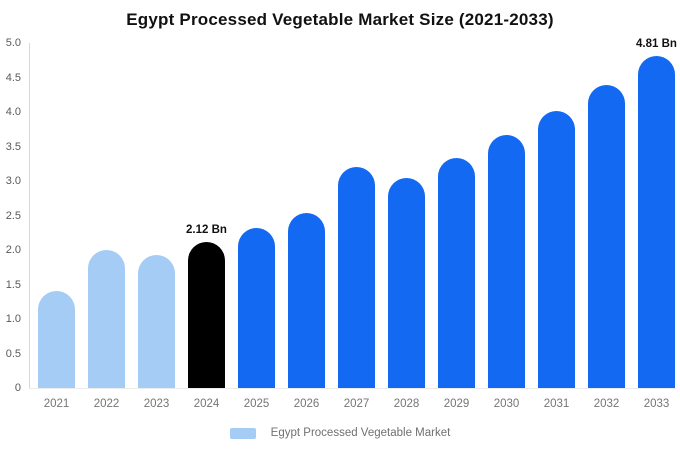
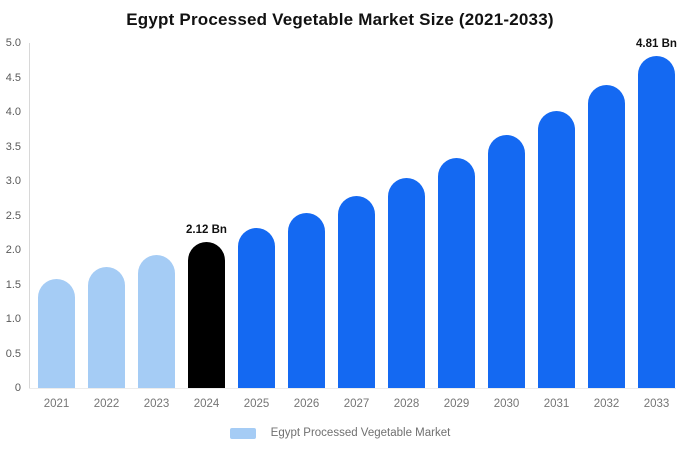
2021: 1.4 -> 1.6
2022: 2.0 -> 1.8
2027: 3.2 -> 2.8
